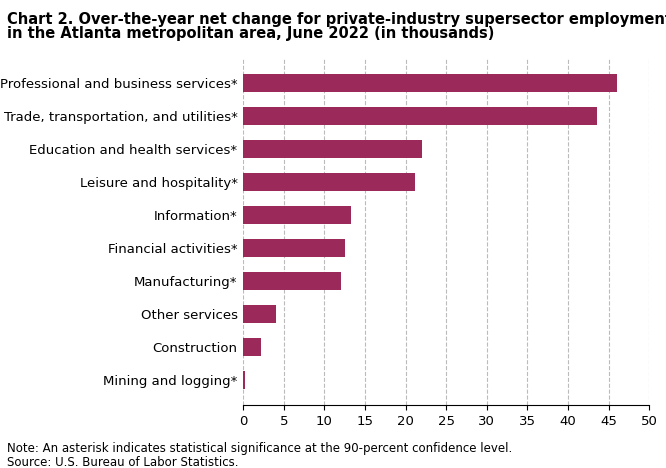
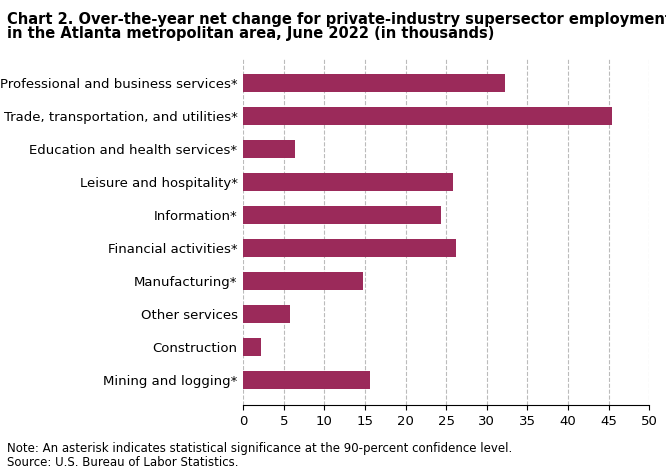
Professional and business services*: 46.0 -> 32.2
Trade, transportation, and utilities*: 43.5 -> 45.4
Education and health services*: 22.0 -> 6.4
Leisure and hospitality*: 21.1 -> 25.8
Information*: 13.3 -> 24.4
Financial activities*: 12.5 -> 26.2
Manufacturing*: 12.0 -> 14.8
Other services: 4.0 -> 5.8
Mining and logging*: 0.2 -> 15.6
